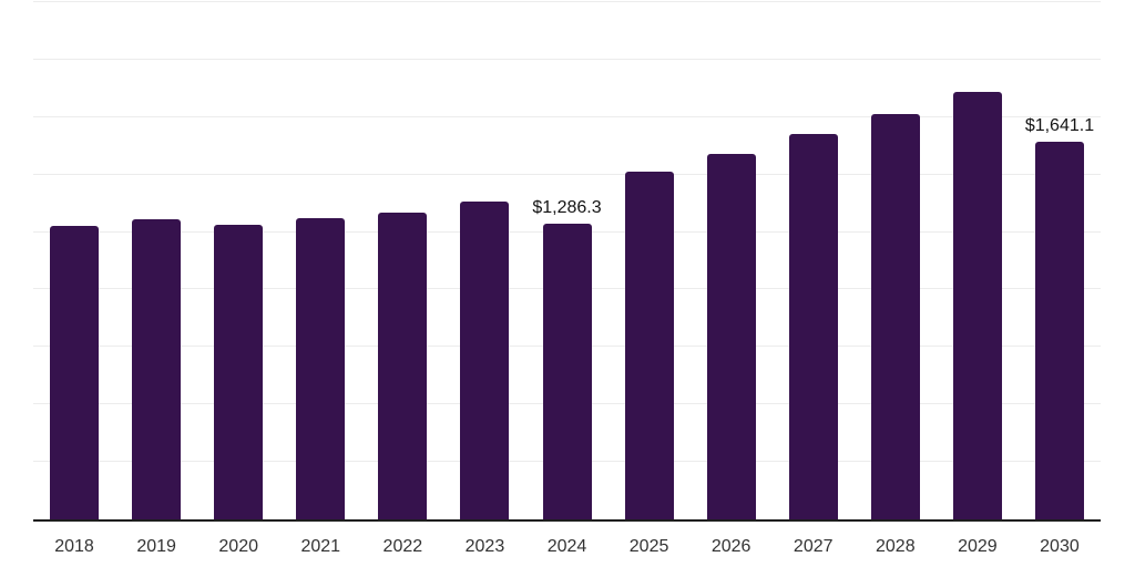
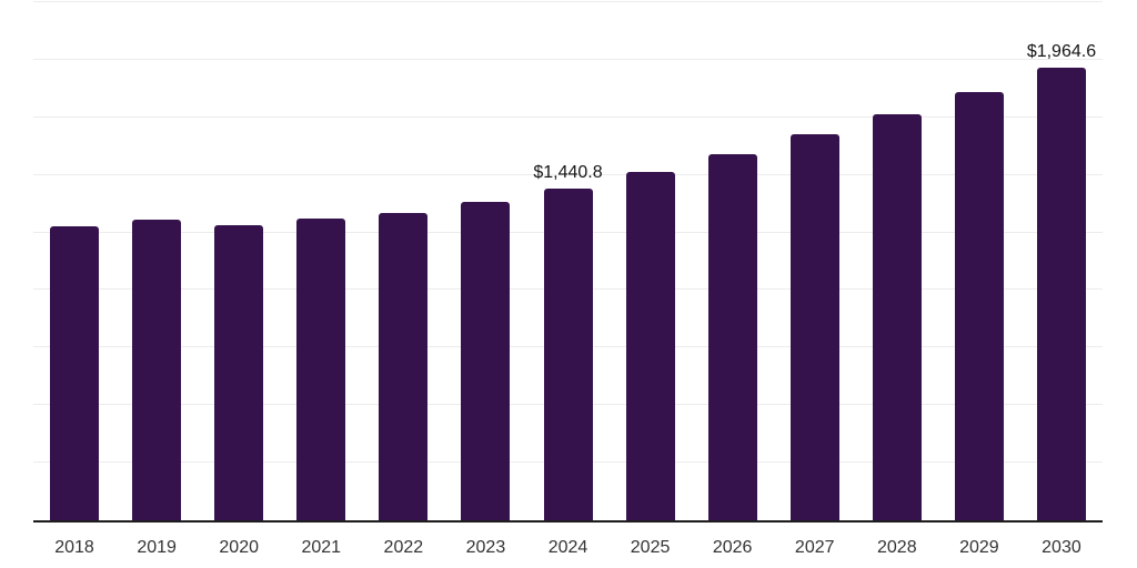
2024: $1,286.3 -> $1,440.8
2030: $1,641.1 -> $1,964.6
